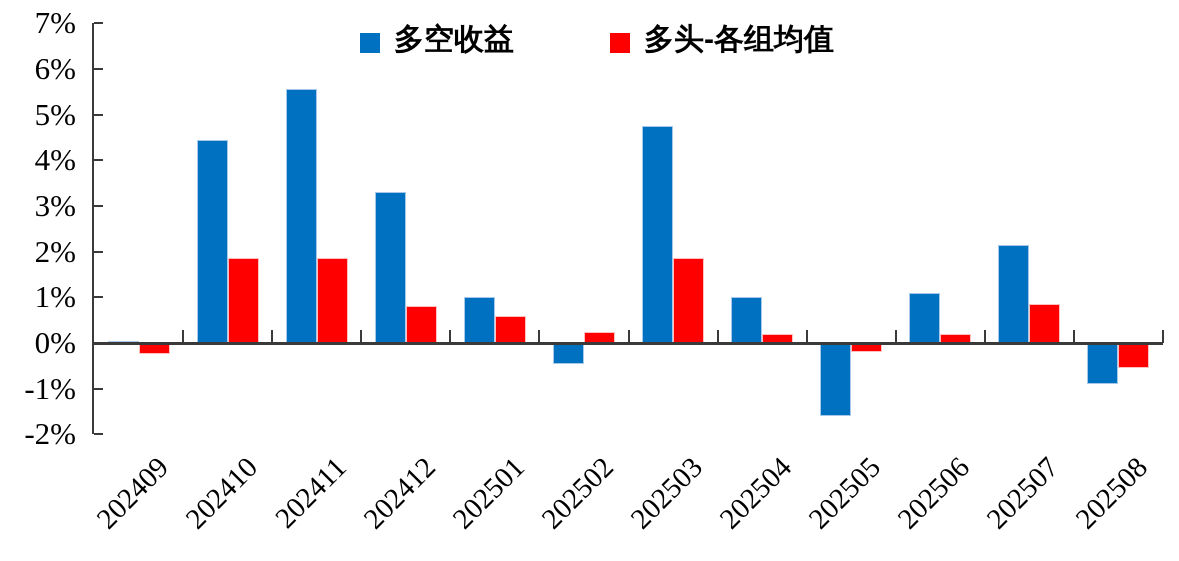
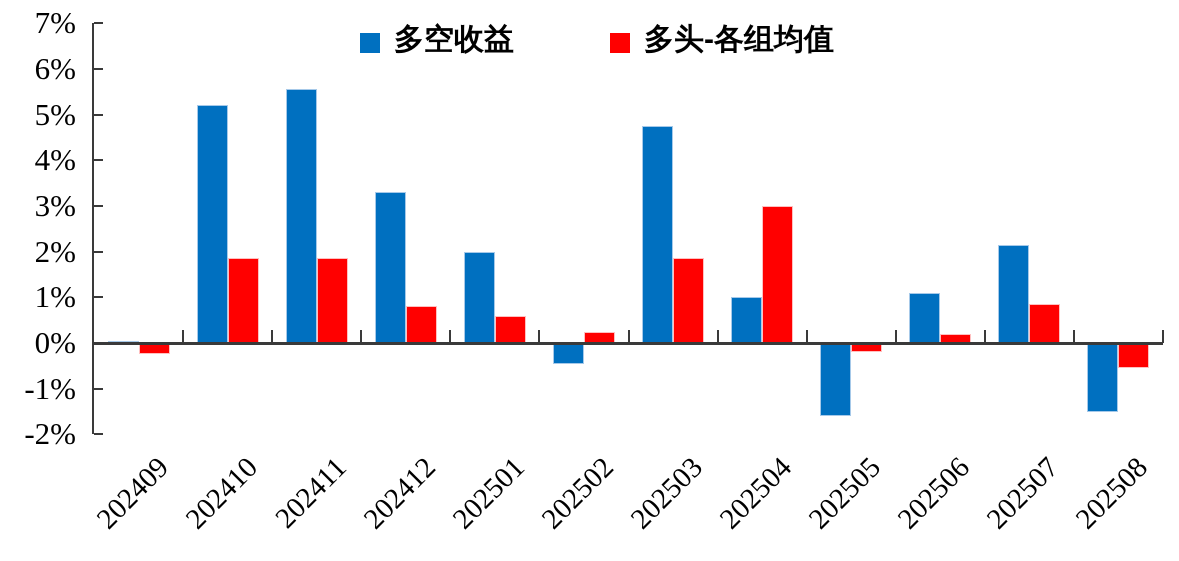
多空收益/202410: 4.5% -> 5.2%
多空收益/202501: 1.0% -> 2.0%
多头-各组均值/202504: 0.2% -> 3.0%
多空收益/202508: -0.9% -> -1.5%
